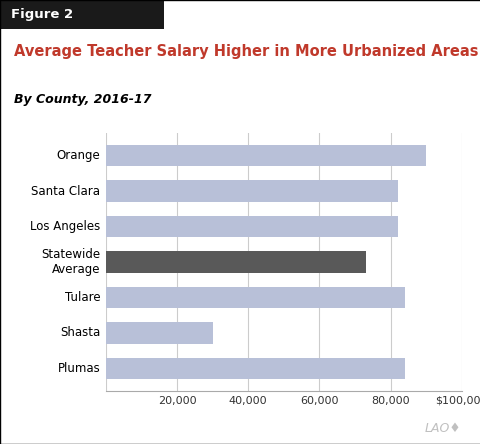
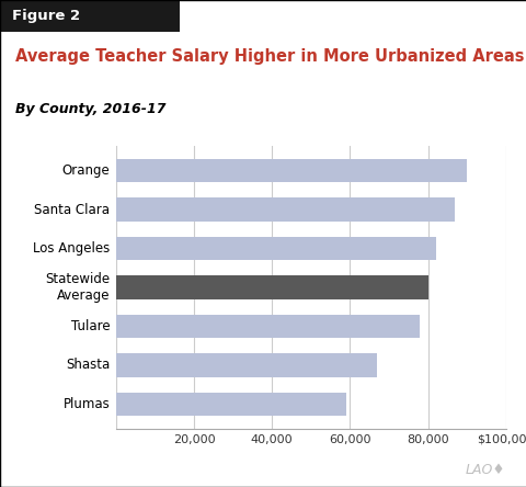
Santa Clara: 82,000 -> 87,000
Statewide Average: 73,000 -> 80,000
Tulare: 84,000 -> 78,000
Shasta: 30,000 -> 67,000
Plumas: 84,000 -> 59,000
